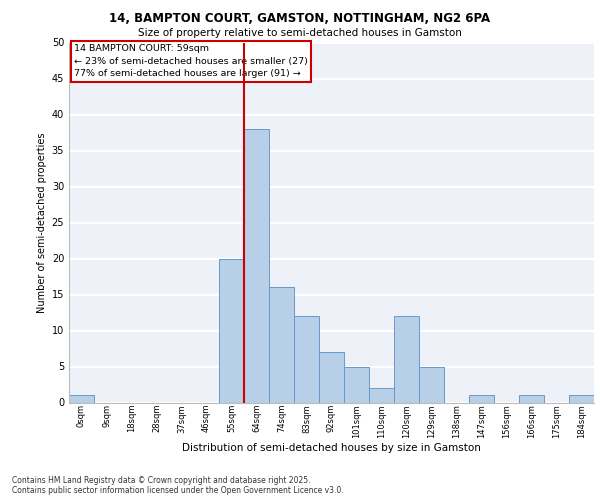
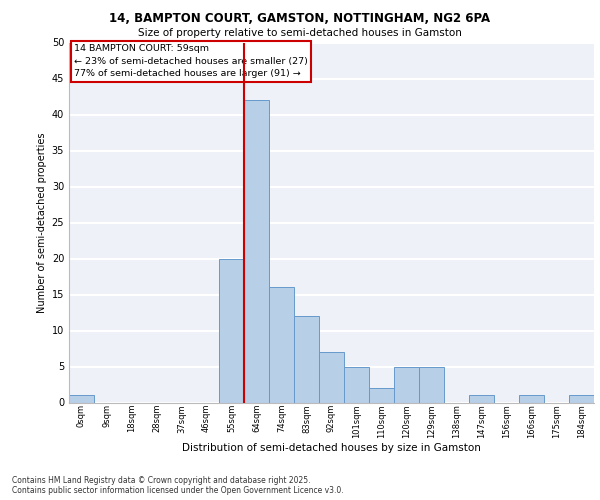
64sqm: 38 -> 42
120sqm: 12 -> 5
